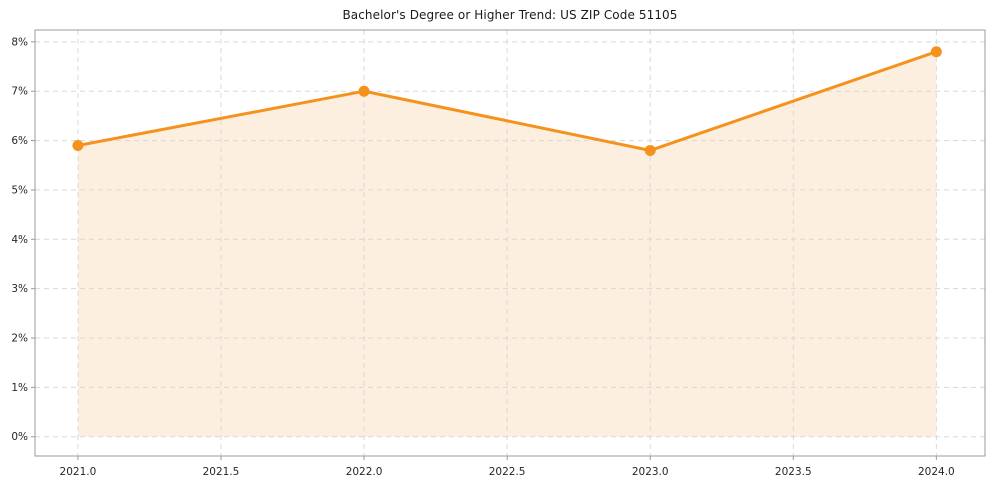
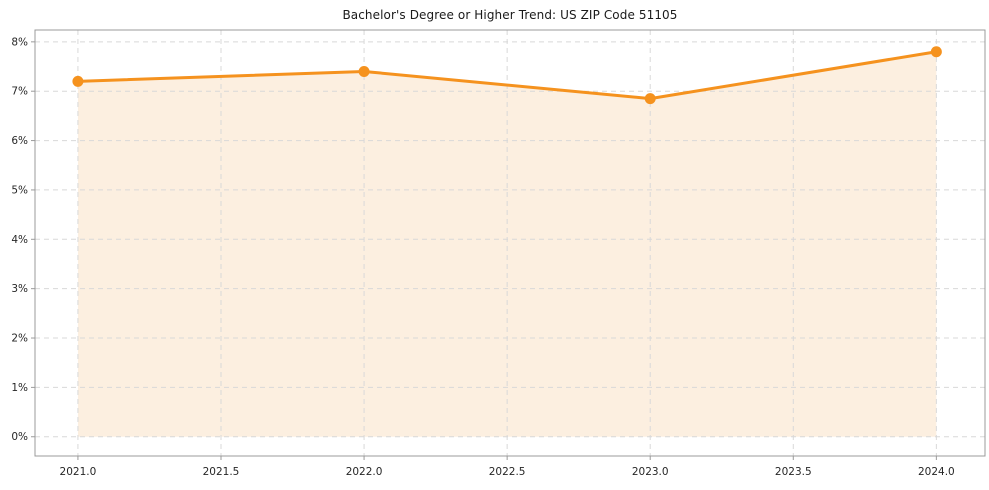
2021.0: 5.9% -> 7.2%
2022.0: 7.0% -> 7.4%
2023.0: 5.8% -> 6.8%
